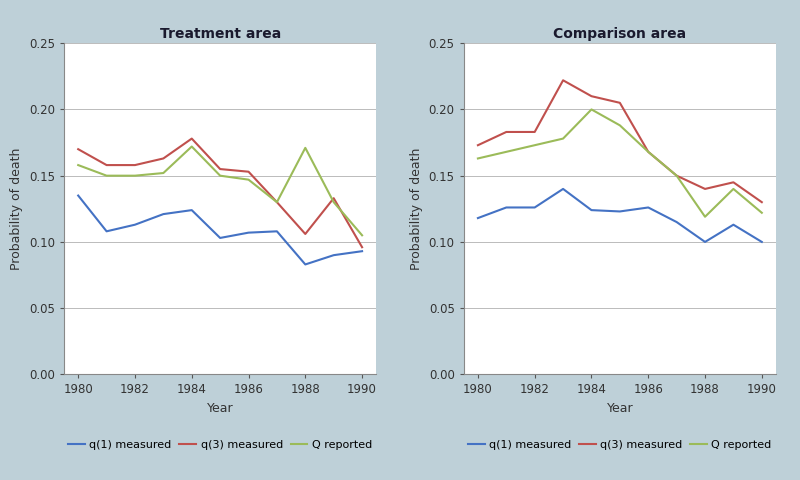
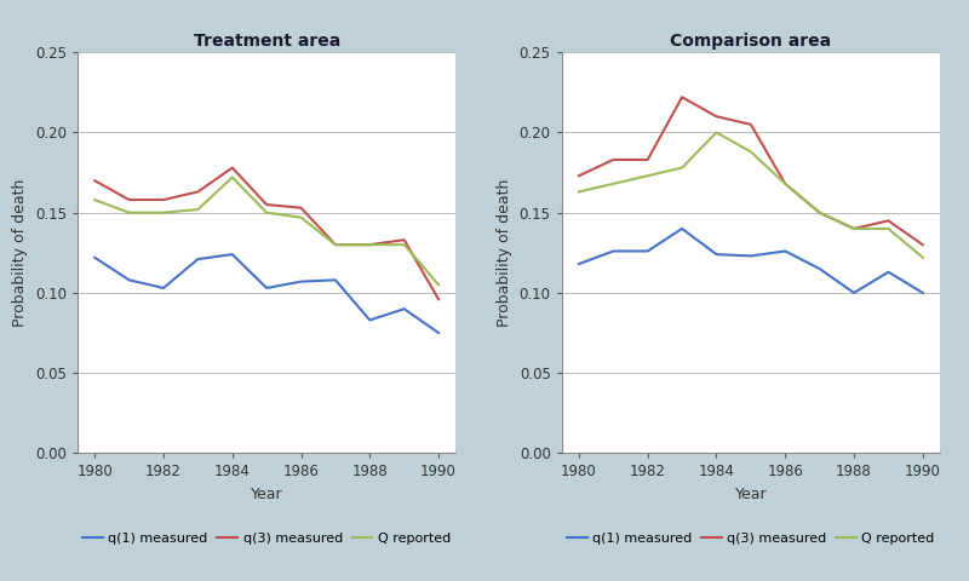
Treatment area/q(1) measured/1980: 0.135 -> 0.122
Treatment area/q(1) measured/1982: 0.113 -> 0.103
Treatment area/q(3) measured/1988: 0.106 -> 0.130
Treatment area/Q reported/1988: 0.171 -> 0.130
Treatment area/q(1) measured/1990: 0.093 -> 0.075
Comparison area/Q reported/1988: 0.119 -> 0.140
